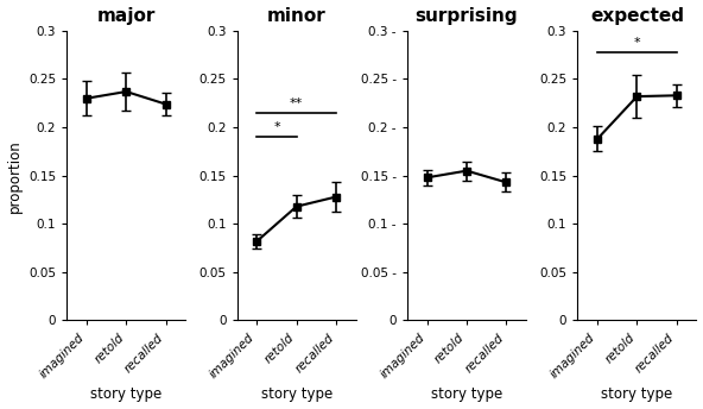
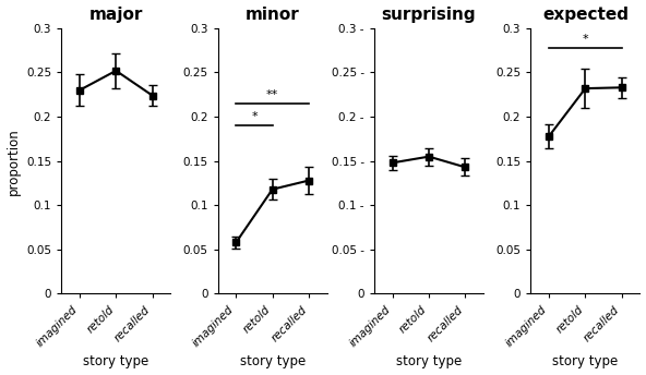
major/retold: 0.237 -> 0.252
minor/imagined: 0.082 -> 0.058
expected/imagined: 0.188 -> 0.178
